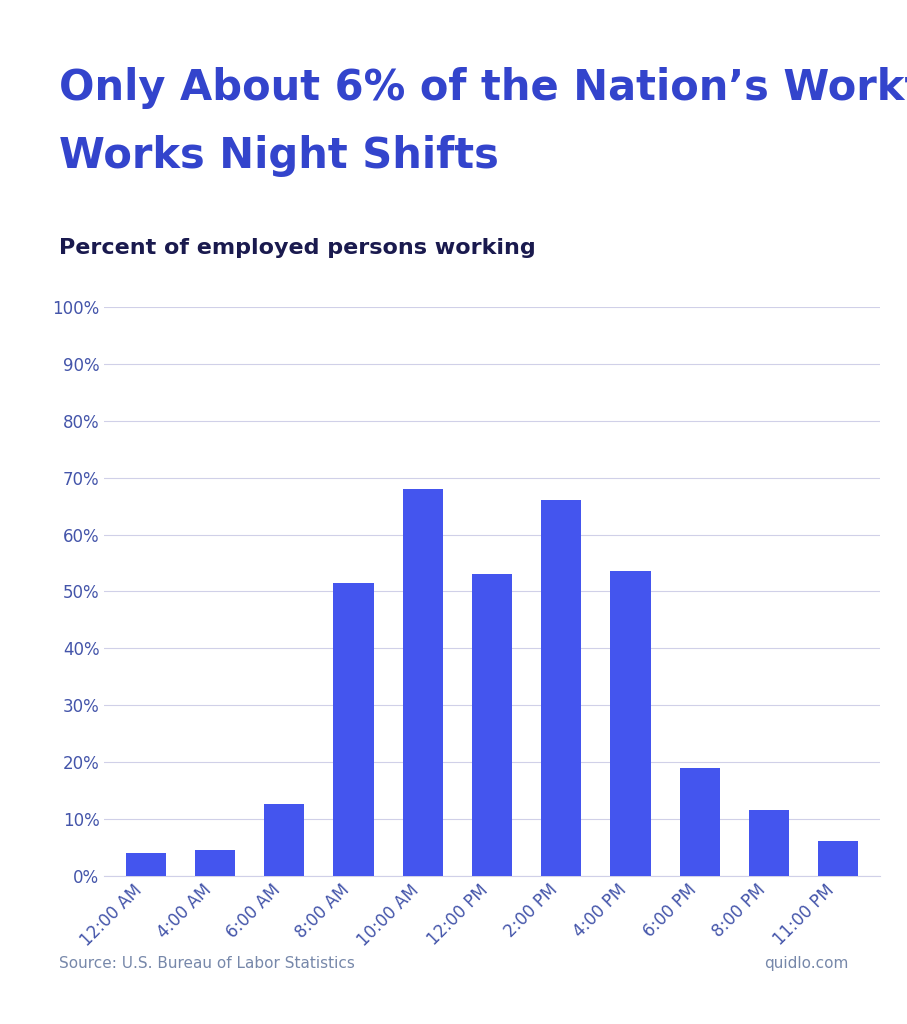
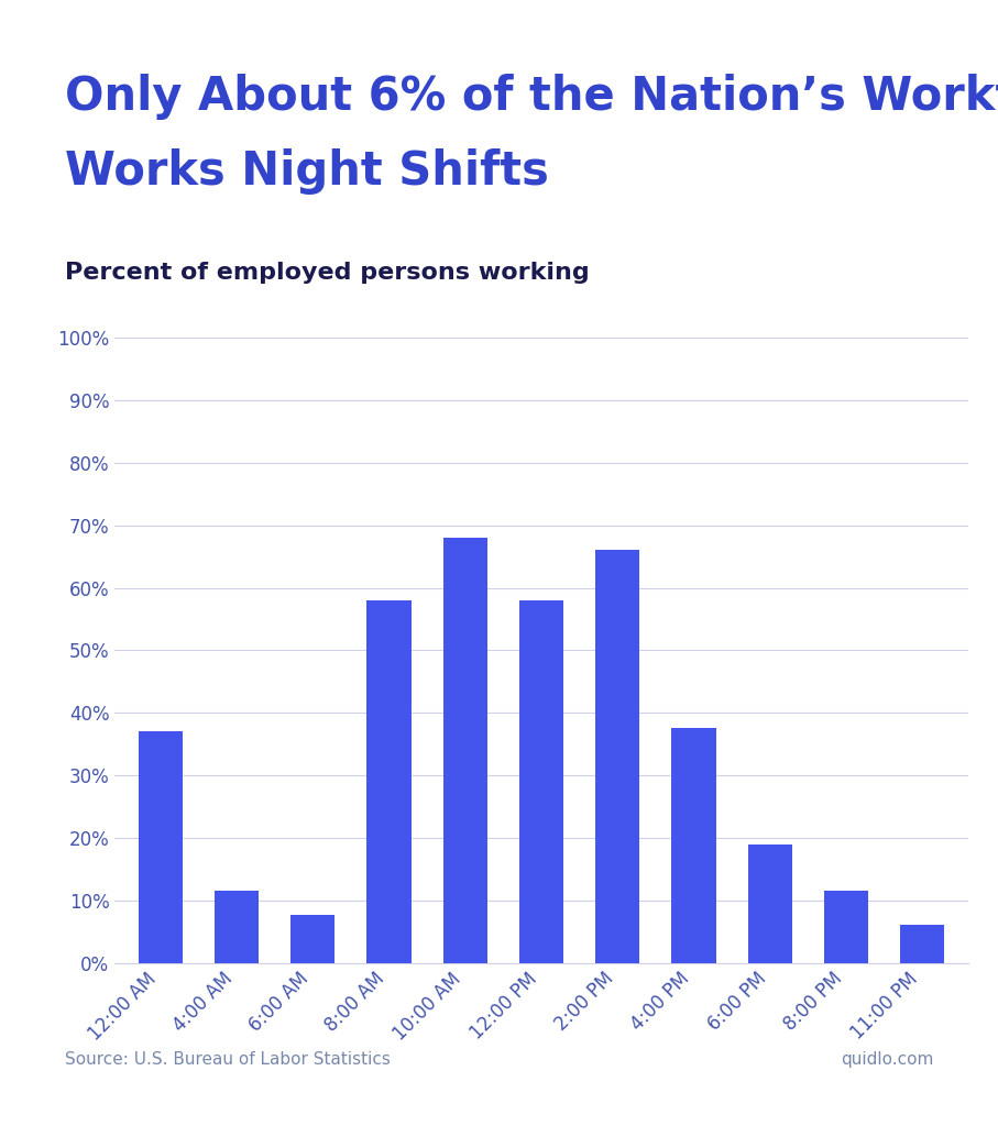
12:00 AM: 4.0% -> 37.0%
4:00 AM: 4.5% -> 11.6%
6:00 AM: 12.5% -> 7.6%
8:00 AM: 51.5% -> 58.0%
12:00 PM: 53.0% -> 58.0%
4:00 PM: 53.5% -> 37.6%
